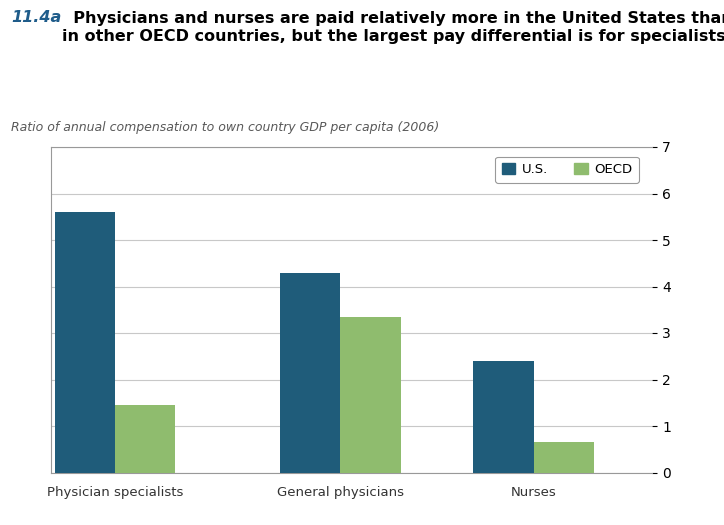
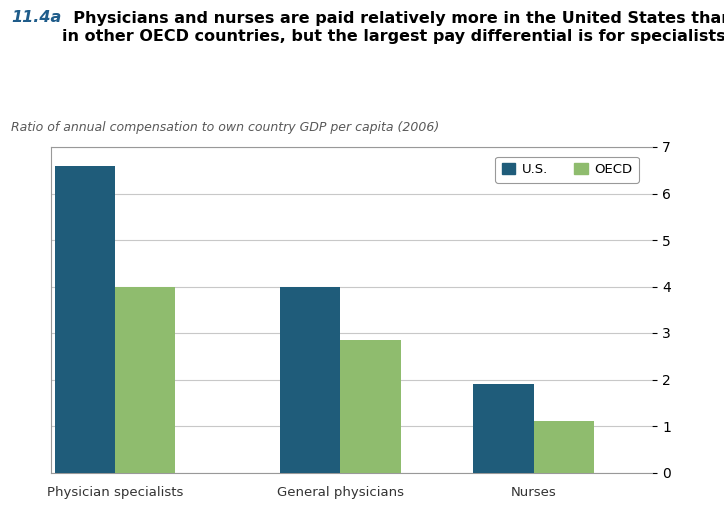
U.S./Physician specialists: 5.6 -> 6.6
OECD/Physician specialists: 1.45 -> 4.00
U.S./General physicians: 4.3 -> 4.0
OECD/General physicians: 3.35 -> 2.85
U.S./Nurses: 2.4 -> 1.9
OECD/Nurses: 0.65 -> 1.10
